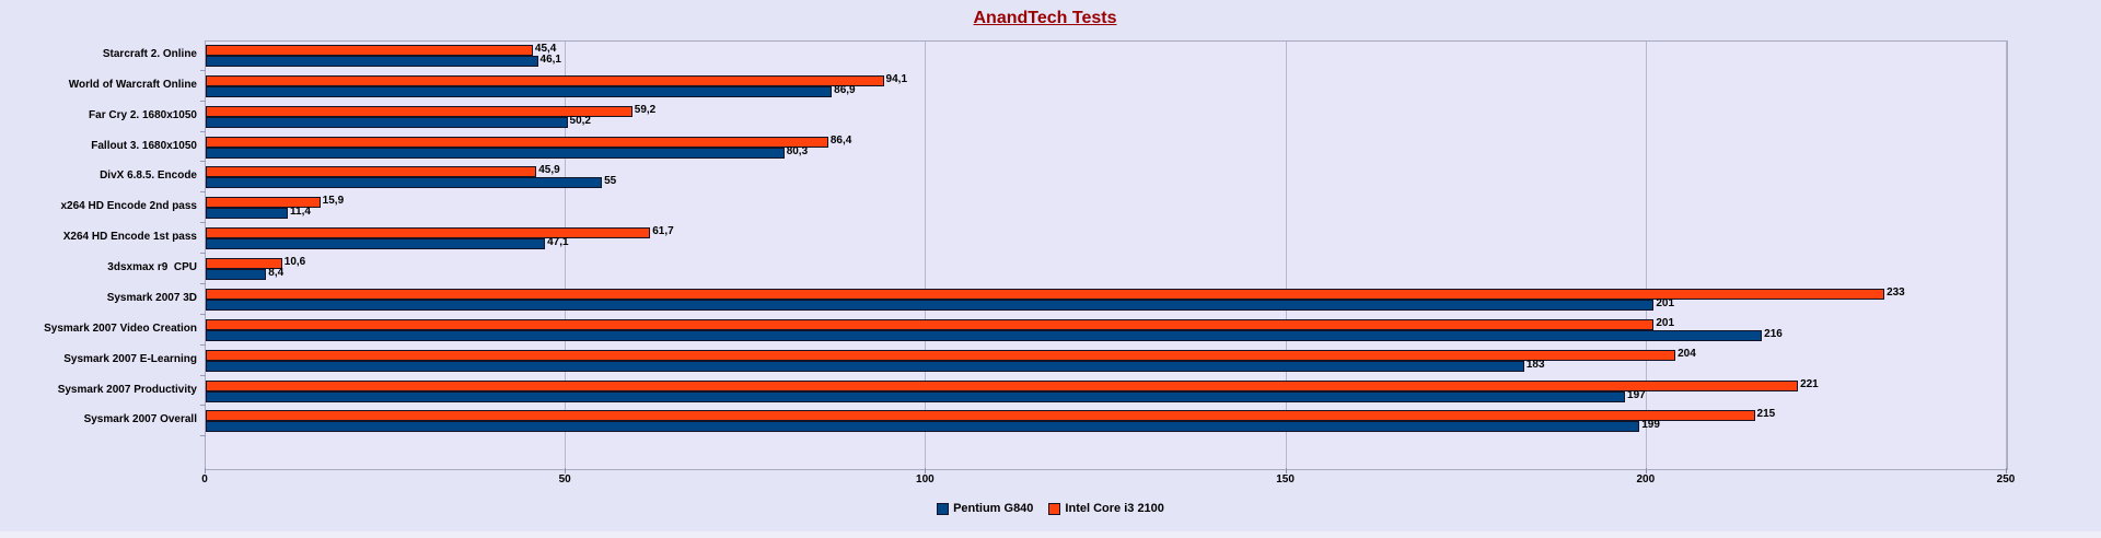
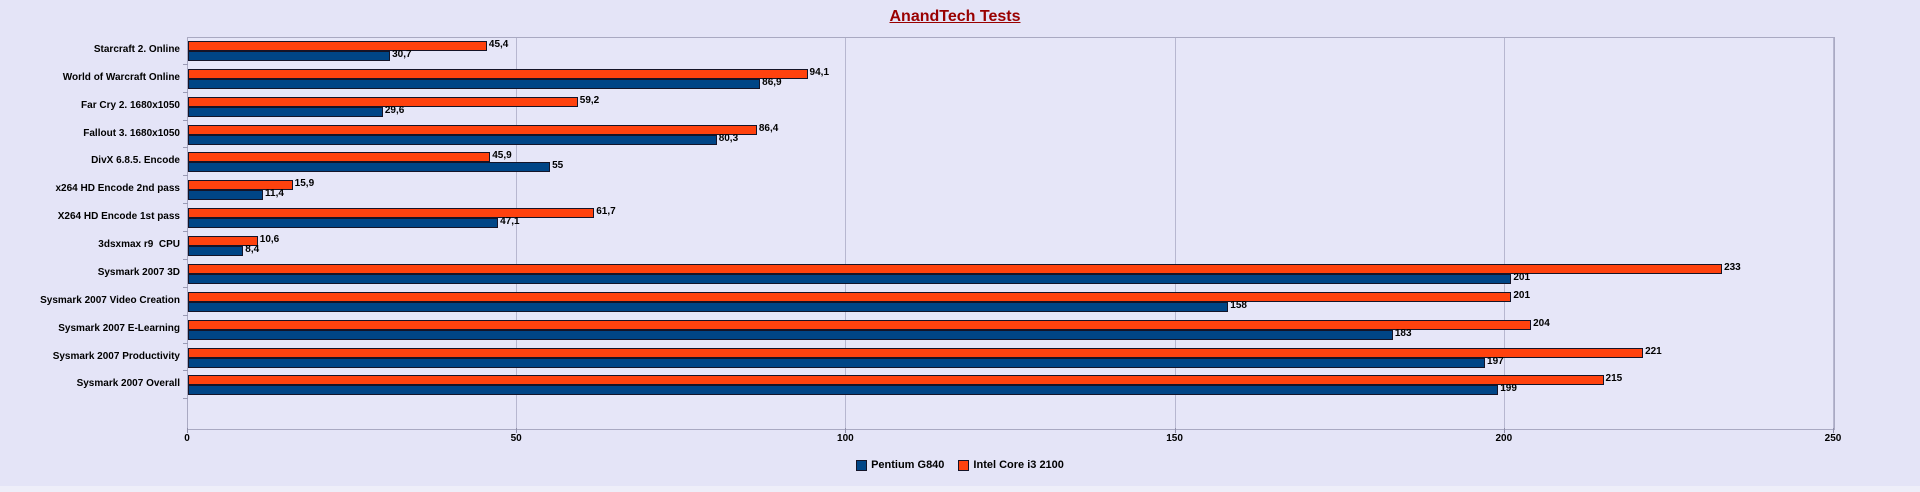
Pentium G840/Starcraft 2. Online: 46,1 -> 30,7
Pentium G840/Far Cry 2. 1680x1050: 50,2 -> 29,6
Pentium G840/Sysmark 2007 Video Creation: 216 -> 158
